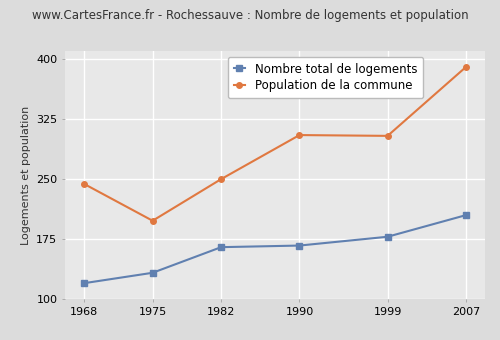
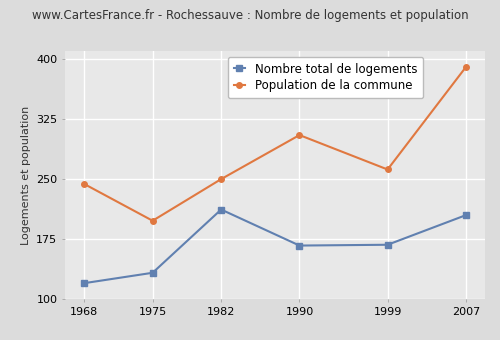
Nombre total de logements/1982: 165 -> 212
Nombre total de logements/1999: 178 -> 168
Population de la commune/1999: 304 -> 262
